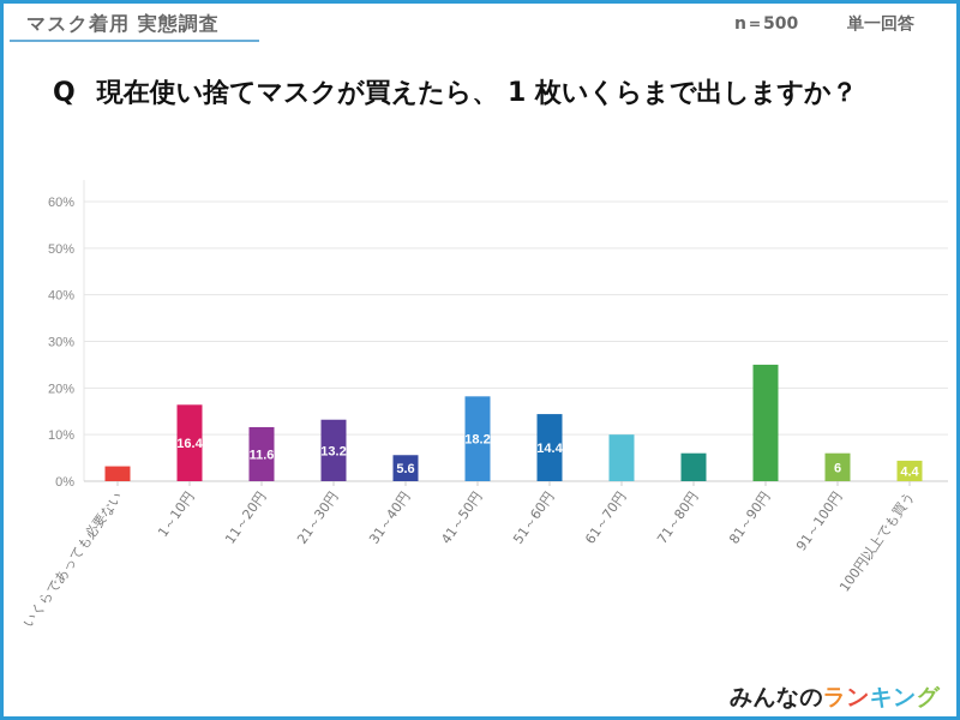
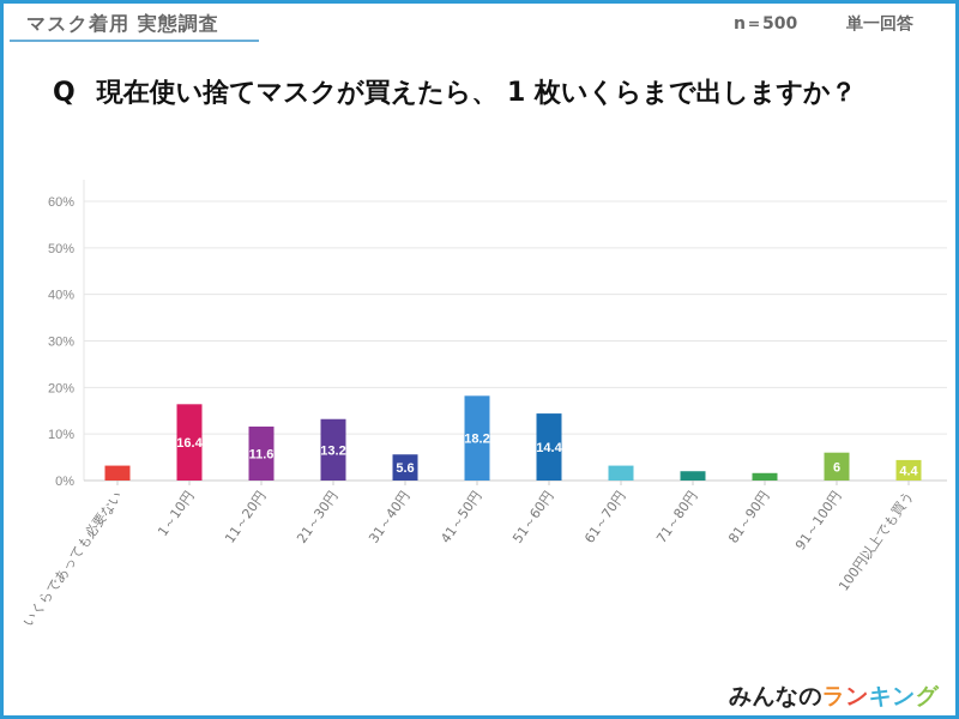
61～70円: 10% -> 3%
71～80円: 6% -> 2%
81～90円: 25% -> 2%
